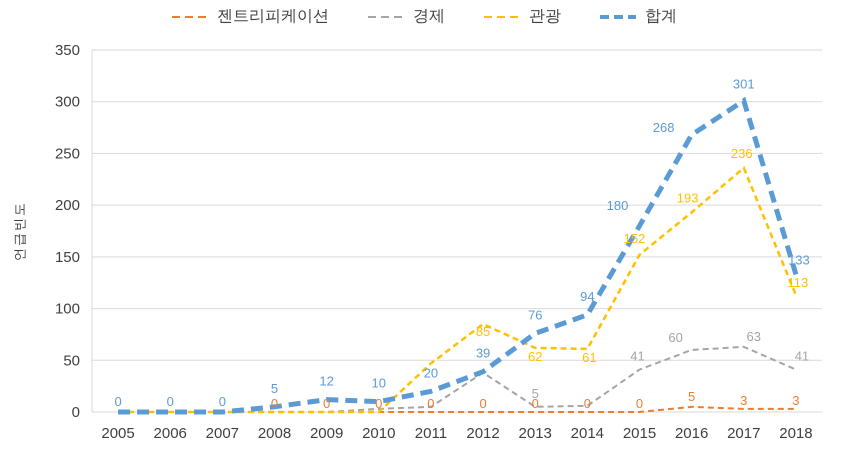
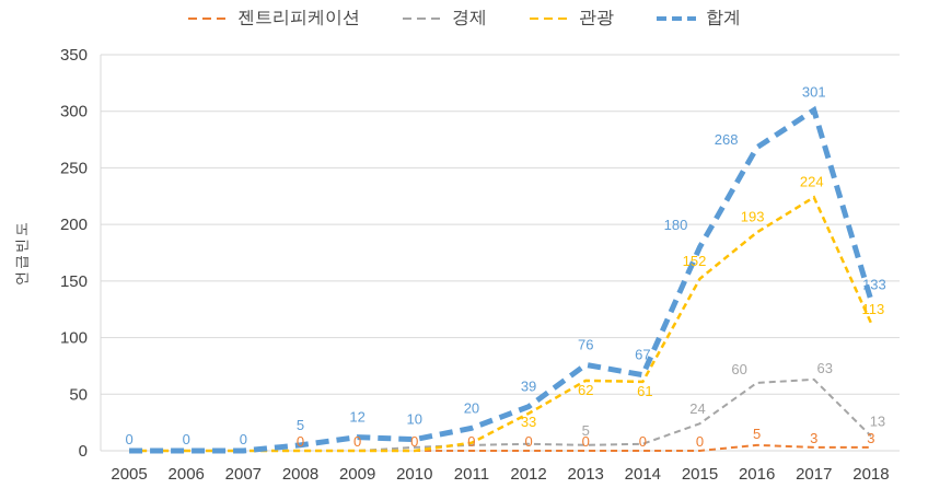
관광/2011: 47 -> 7
경제/2012: 38 -> 6
관광/2012: 85 -> 33
합계/2014: 94 -> 67
경제/2015: 41 -> 24
관광/2017: 236 -> 224
경제/2018: 41 -> 13
